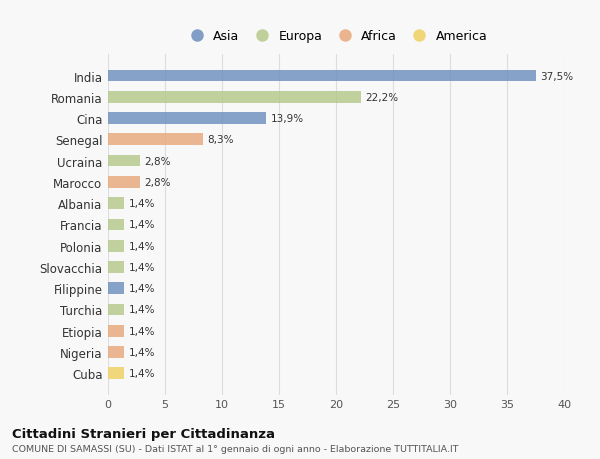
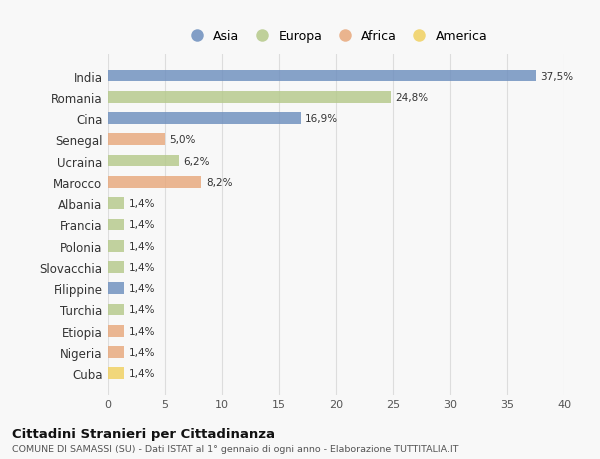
Romania: 22,2% -> 24,8%
Cina: 13,9% -> 16,9%
Senegal: 8,3% -> 5,0%
Ucraina: 2,8% -> 6,2%
Marocco: 2,8% -> 8,2%
